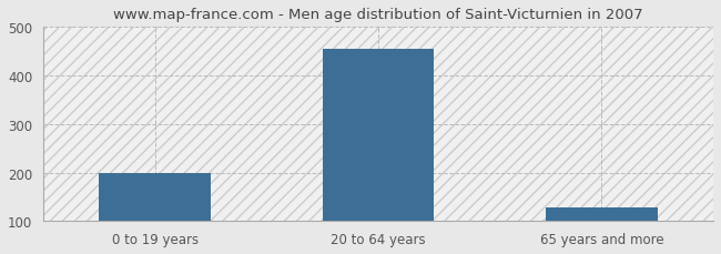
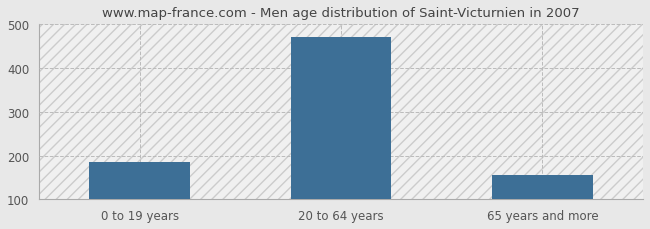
0 to 19 years: 200 -> 185
20 to 64 years: 455 -> 470
65 years and more: 128 -> 155
